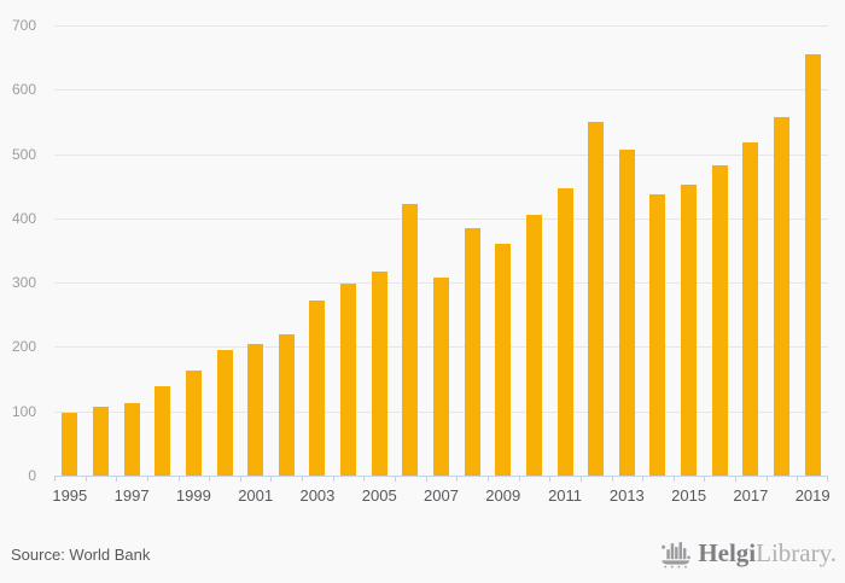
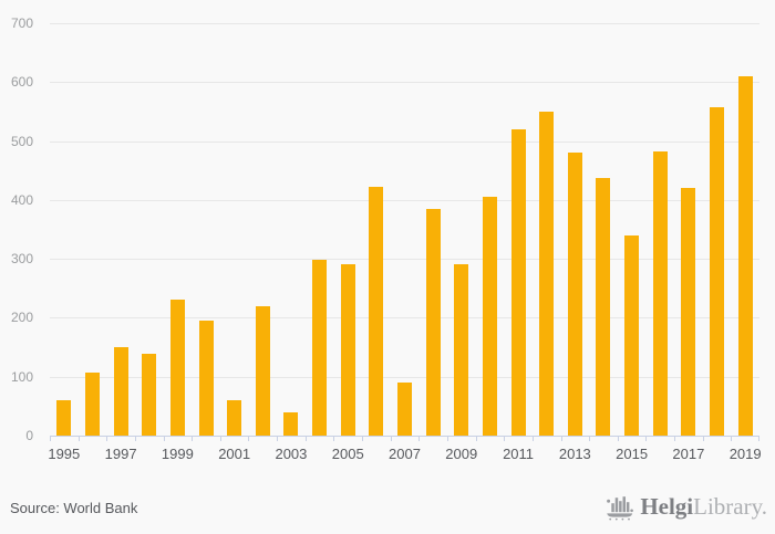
1995: 100 -> 60
1997: 110 -> 150
1999: 160 -> 230
2001: 200 -> 60
2003: 270 -> 40
2005: 320 -> 290
2007: 310 -> 90
2009: 360 -> 290
2011: 450 -> 520
2013: 510 -> 480
2015: 450 -> 340
2017: 520 -> 420
2019: 660 -> 610
